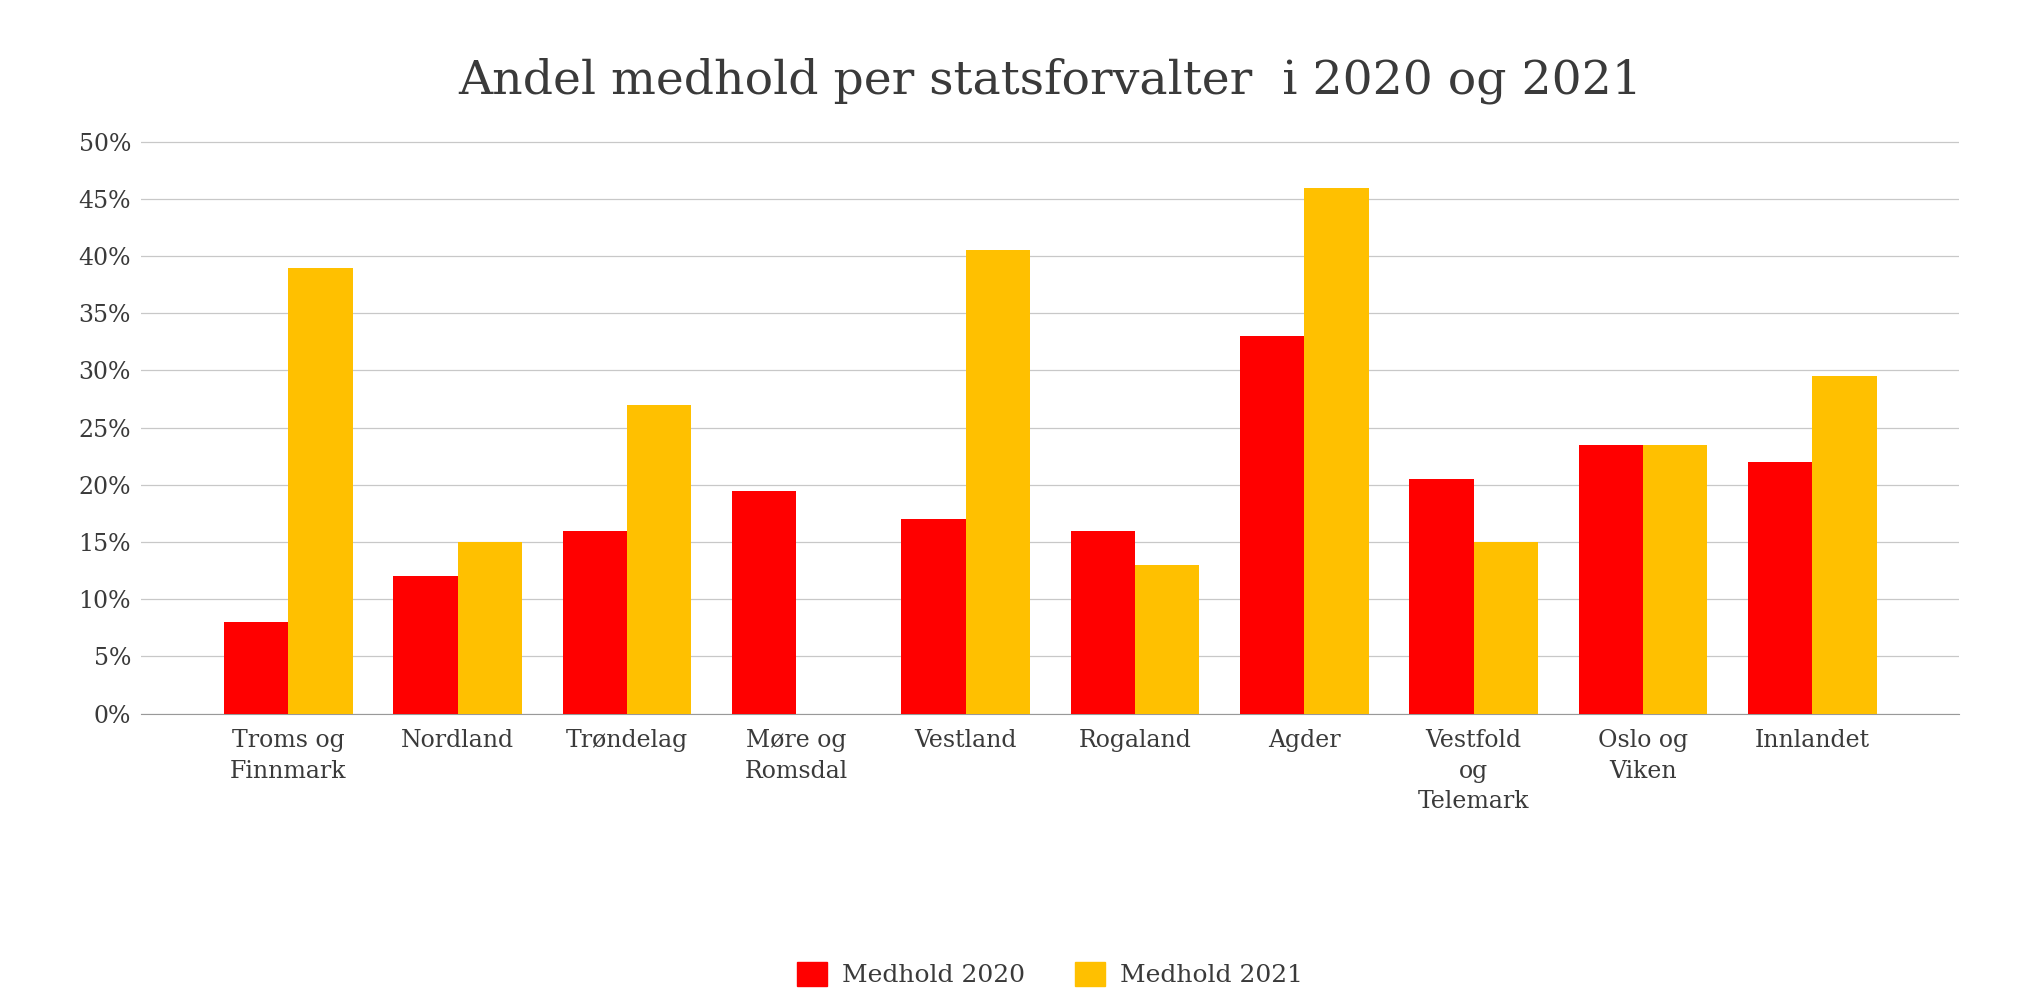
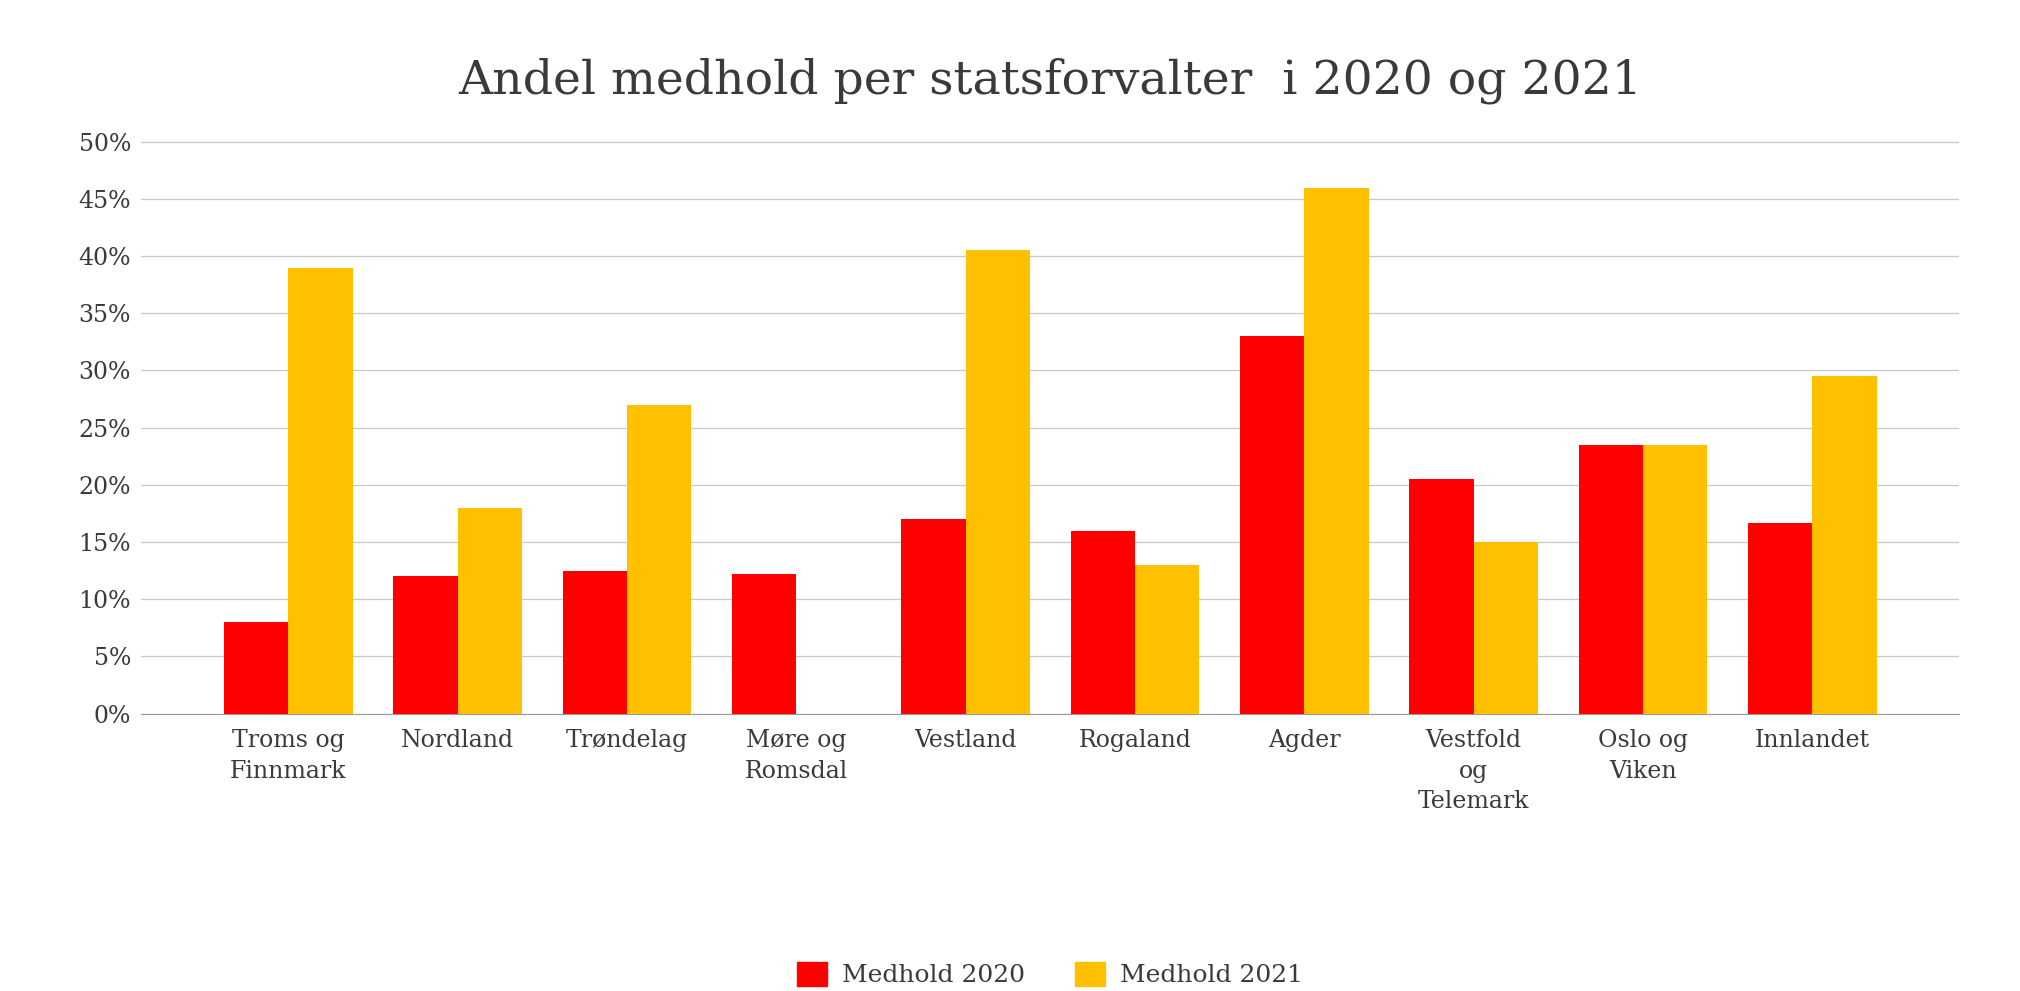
Medhold 2021/Nordland: 15.0% -> 18.0%
Medhold 2020/Trøndelag: 16.0% -> 12.5%
Medhold 2020/Møre og Romsdal: 19.5% -> 12.2%
Medhold 2020/Innlandet: 22.0% -> 16.7%
